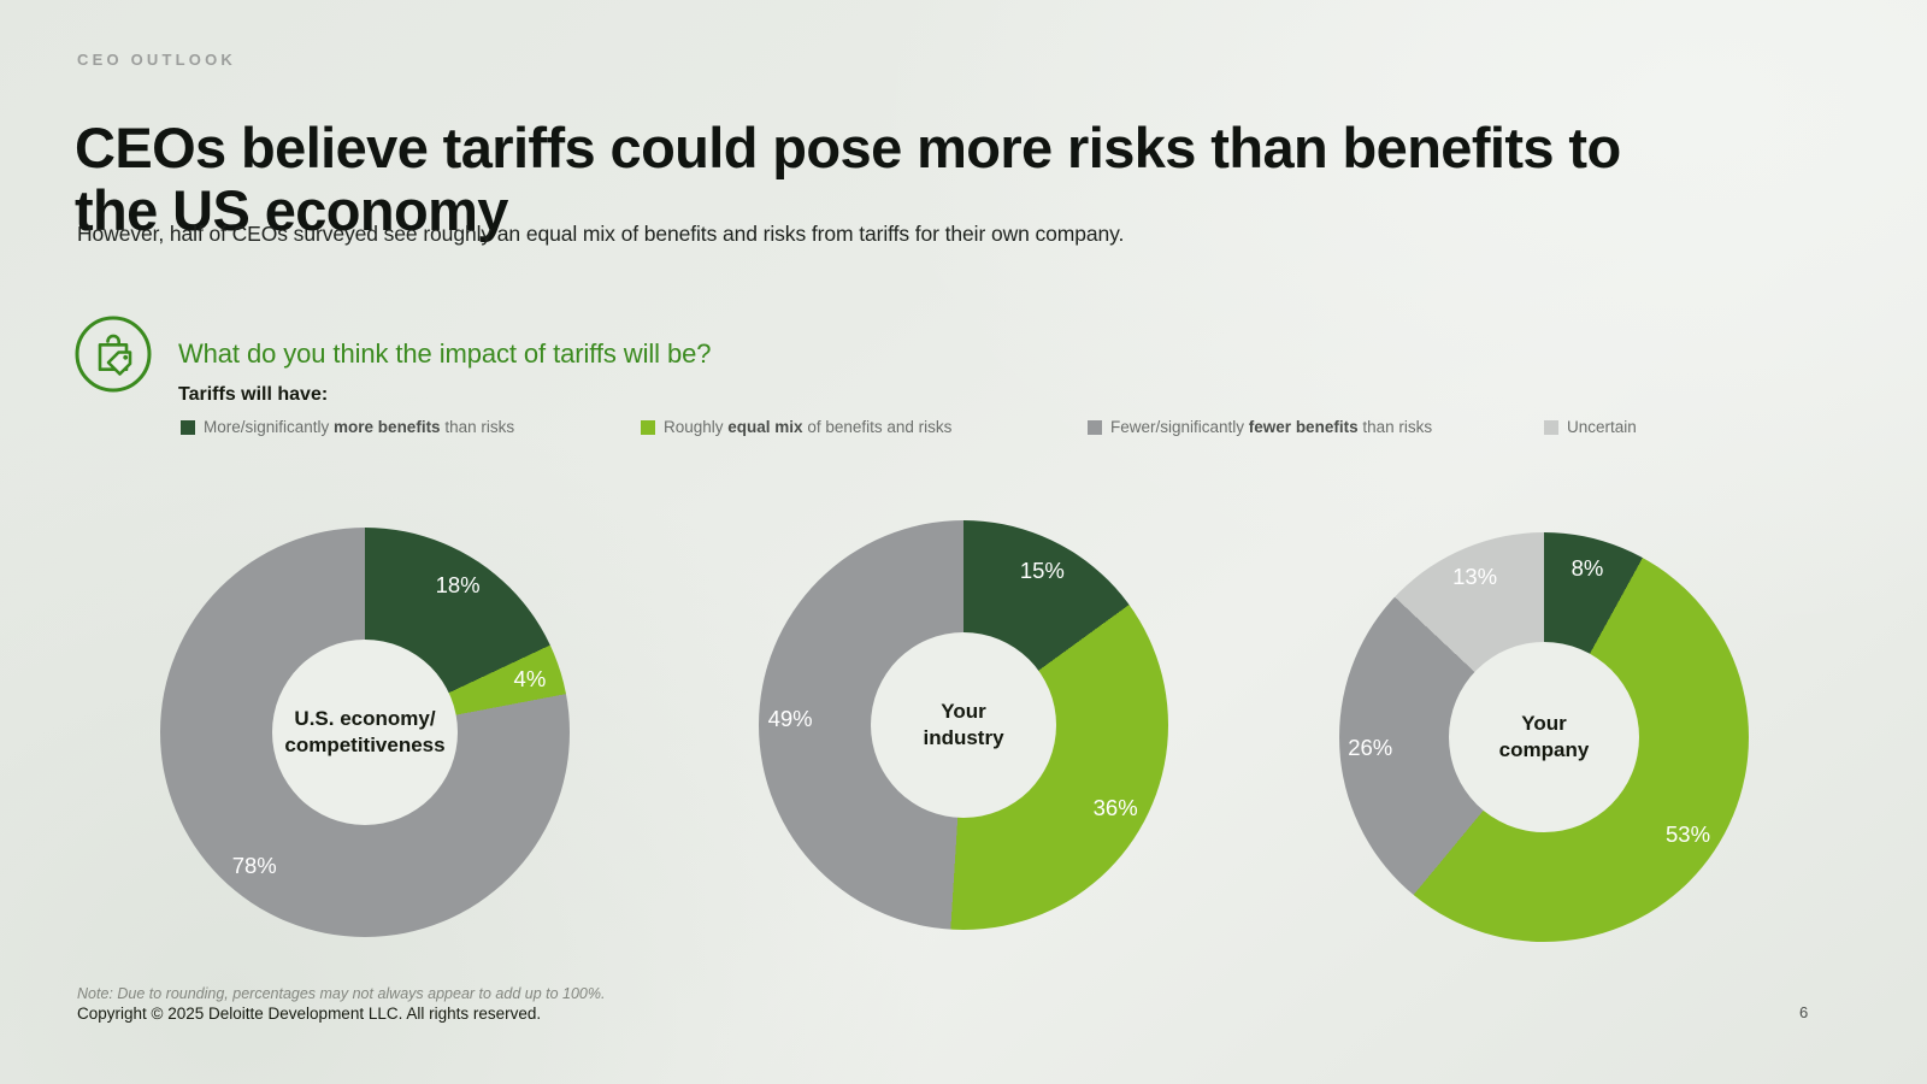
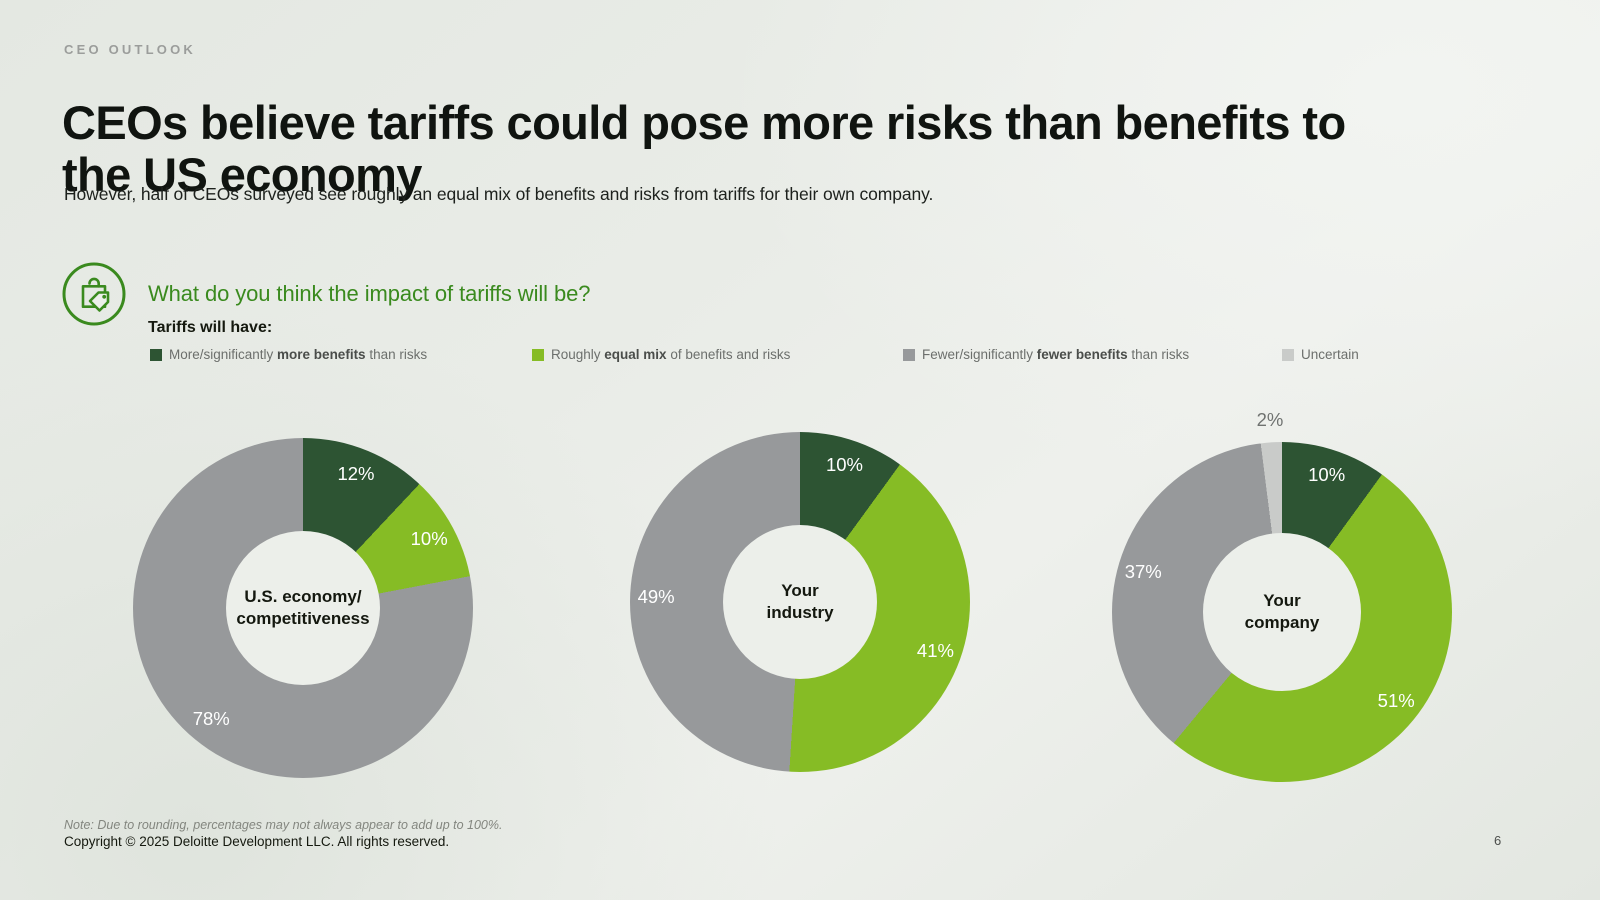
U.S. economy/ competitiveness/More/significantly more benefits than risks: 18% -> 12%
U.S. economy/ competitiveness/Roughly equal mix of benefits and risks: 4% -> 10%
Your industry/More/significantly more benefits than risks: 15% -> 10%
Your industry/Roughly equal mix of benefits and risks: 36% -> 41%
Your company/More/significantly more benefits than risks: 8% -> 10%
Your company/Roughly equal mix of benefits and risks: 53% -> 51%
Your company/Fewer/significantly fewer benefits than risks: 26% -> 37%
Your company/Uncertain: 13% -> 2%
